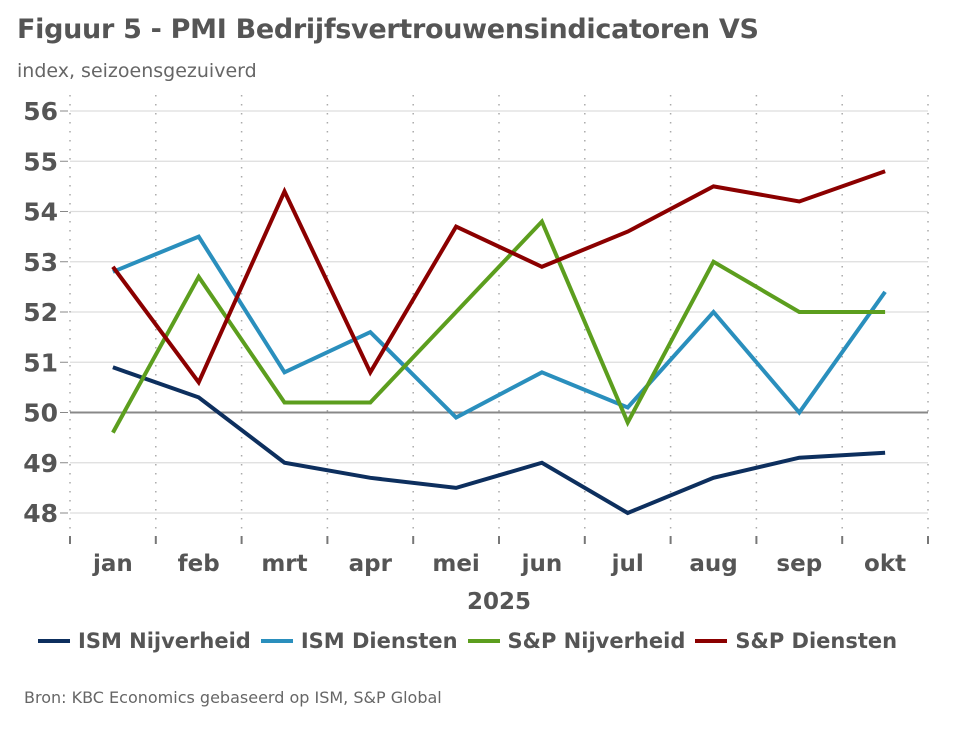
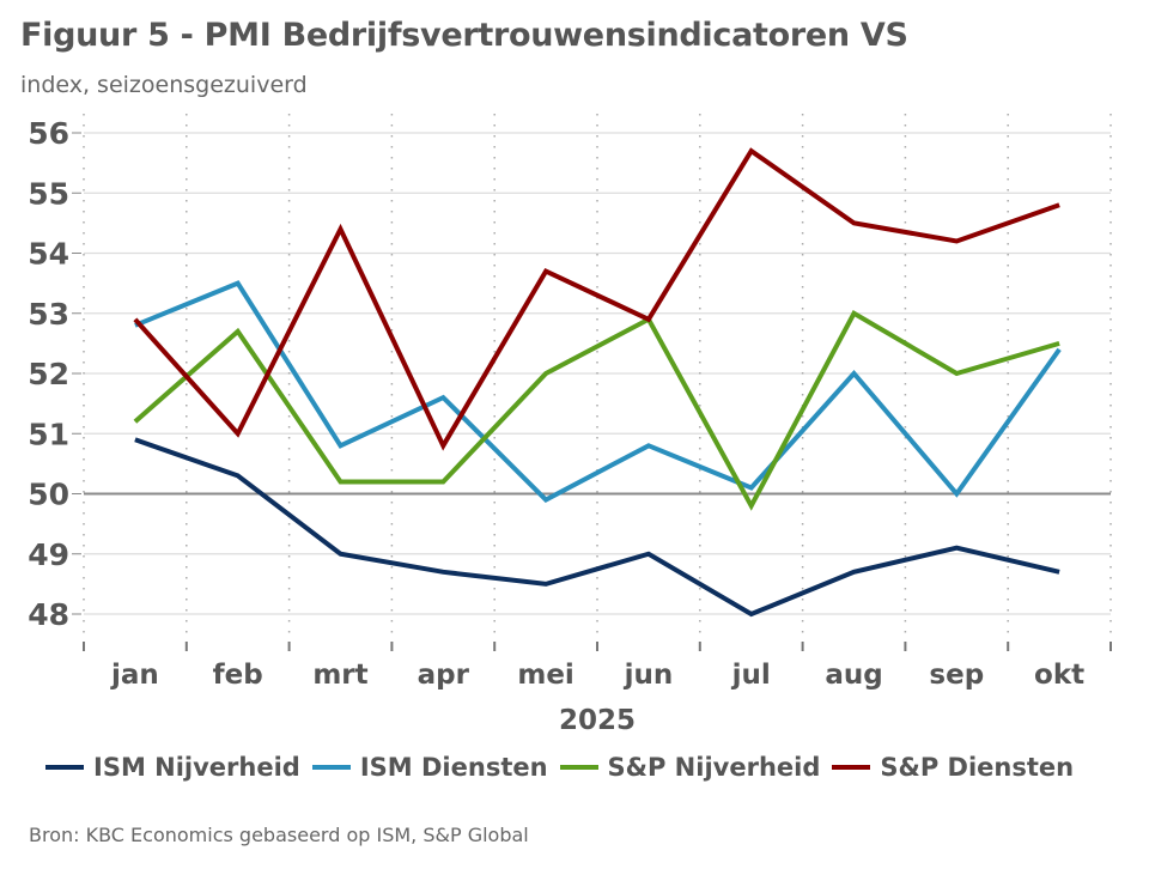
S&P Nijverheid/jan: 49.6 -> 51.2
S&P Diensten/feb: 50.6 -> 51.0
S&P Nijverheid/jun: 53.8 -> 52.9
S&P Diensten/jul: 53.6 -> 55.7
ISM Nijverheid/okt: 49.2 -> 48.7
S&P Nijverheid/okt: 52.0 -> 52.5
